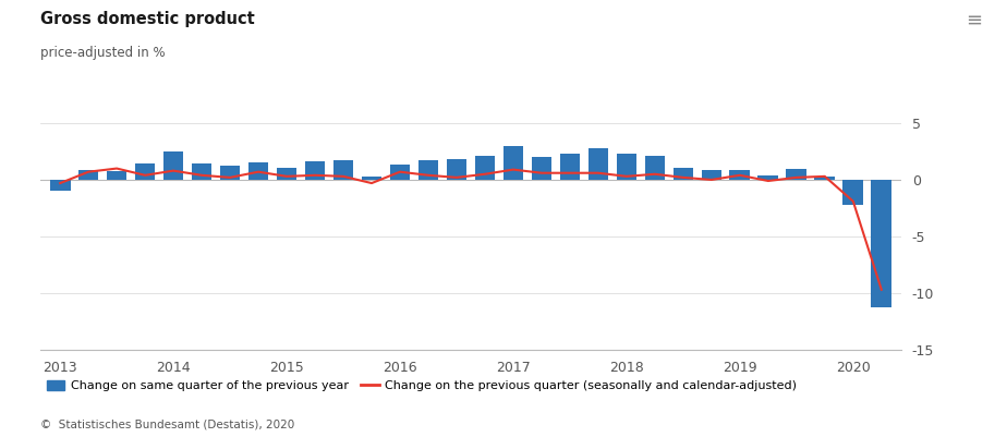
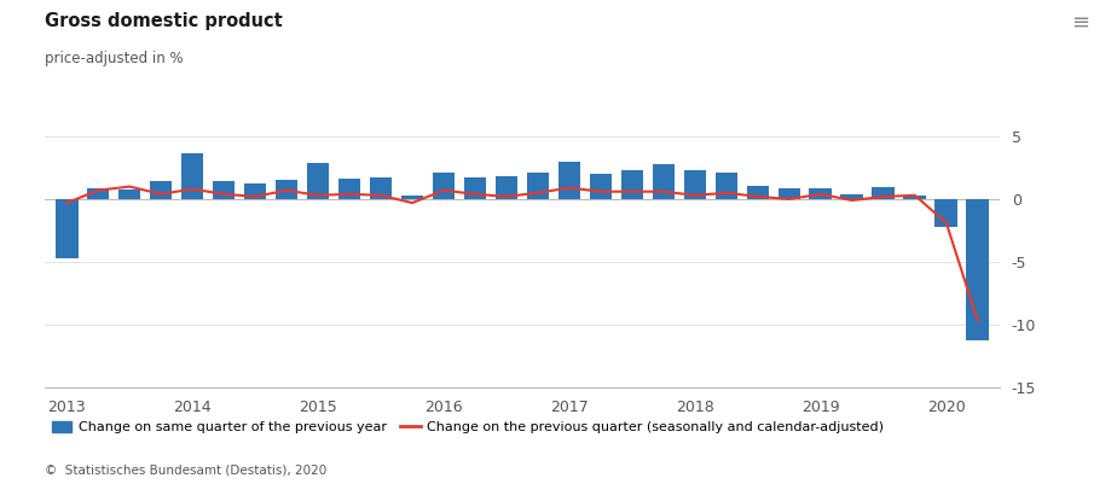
Change on same quarter of the previous year/2013: -1.0 -> -4.7
Change on same quarter of the previous year/2014: 2.5 -> 3.7
Change on same quarter of the previous year/2015: 1.1 -> 2.9
Change on same quarter of the previous year/2016: 1.3 -> 2.1
